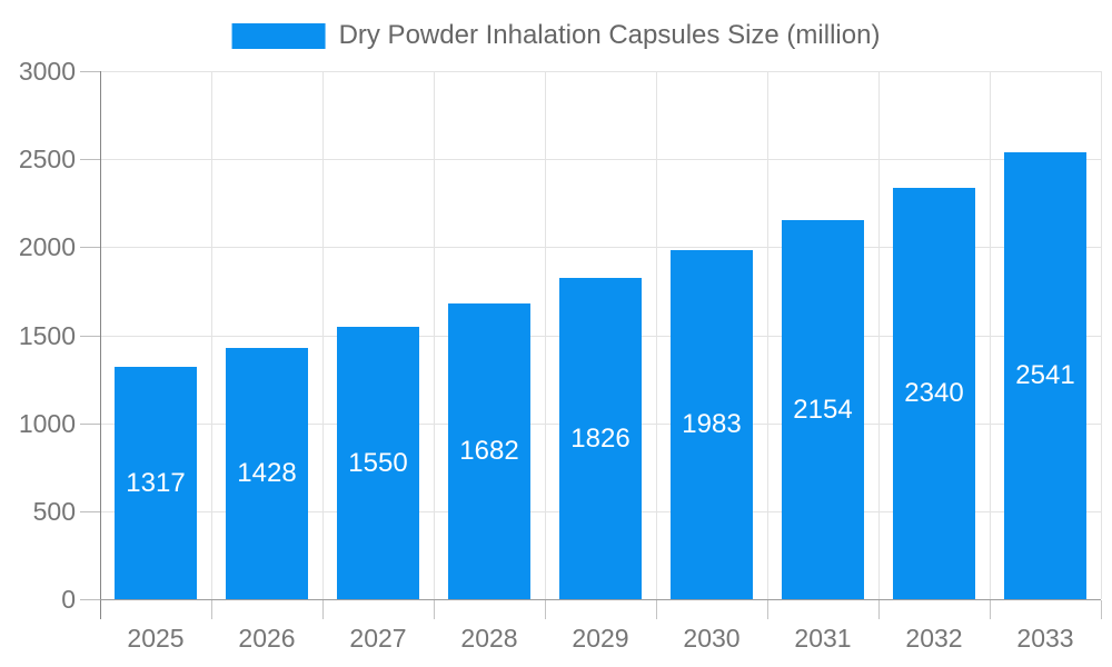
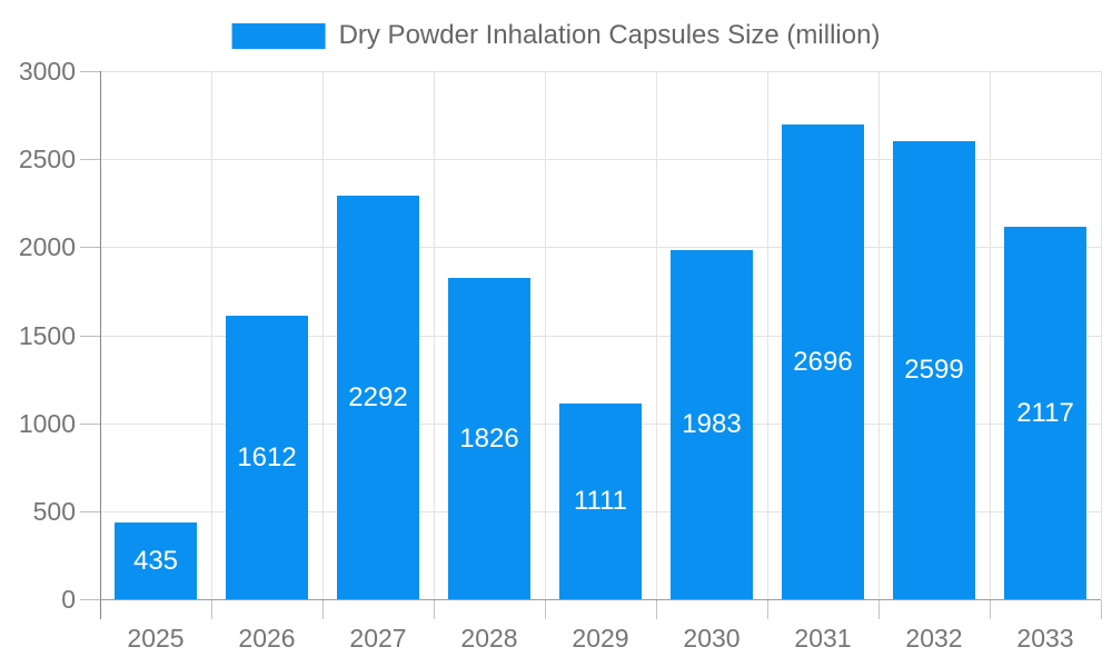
2025: 1317 -> 435
2026: 1428 -> 1612
2027: 1550 -> 2292
2028: 1682 -> 1826
2029: 1826 -> 1111
2031: 2154 -> 2696
2032: 2340 -> 2599
2033: 2541 -> 2117
